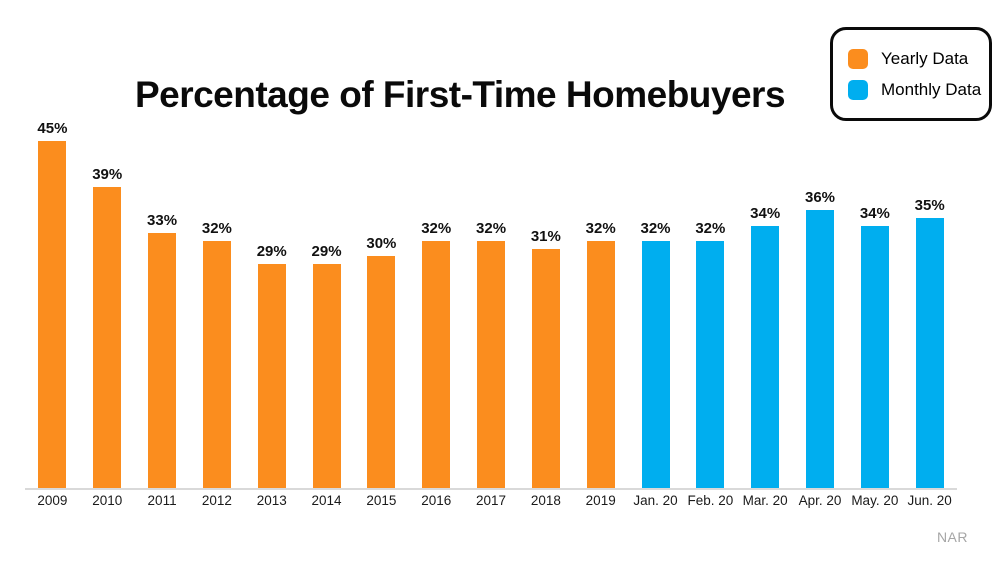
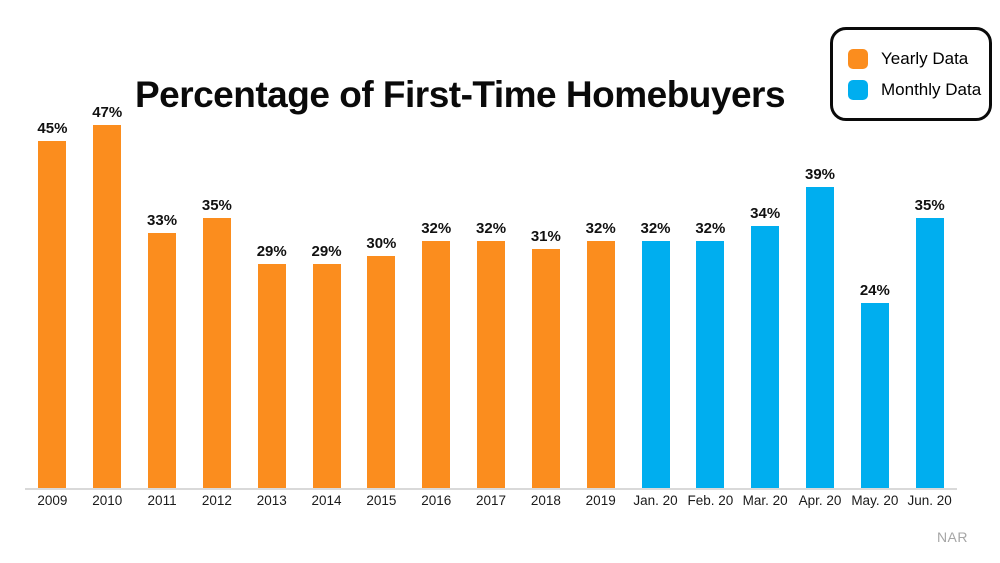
Yearly Data/2010: 39% -> 47%
Yearly Data/2012: 32% -> 35%
Monthly Data/Apr. 20: 36% -> 39%
Monthly Data/May. 20: 34% -> 24%
